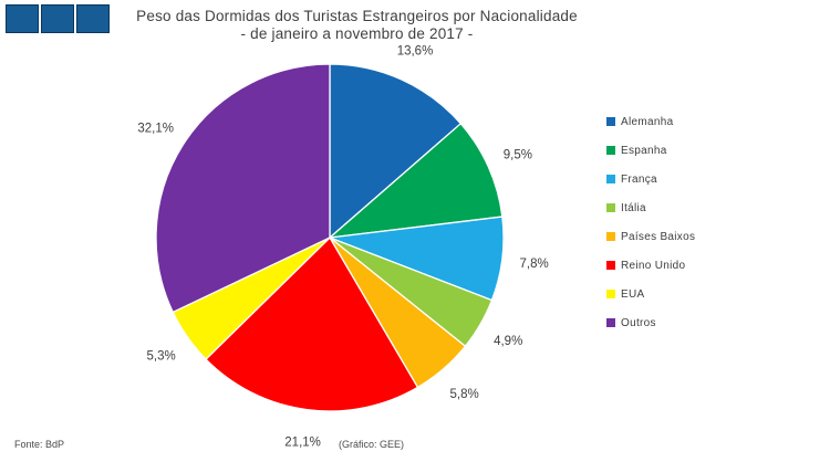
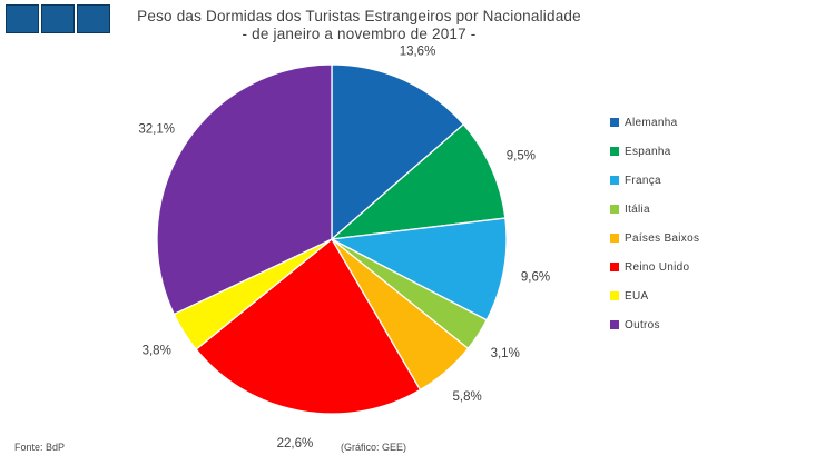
França: 7,8% -> 9,6%
Itália: 4,9% -> 3,1%
Reino Unido: 21,1% -> 22,6%
EUA: 5,3% -> 3,8%
